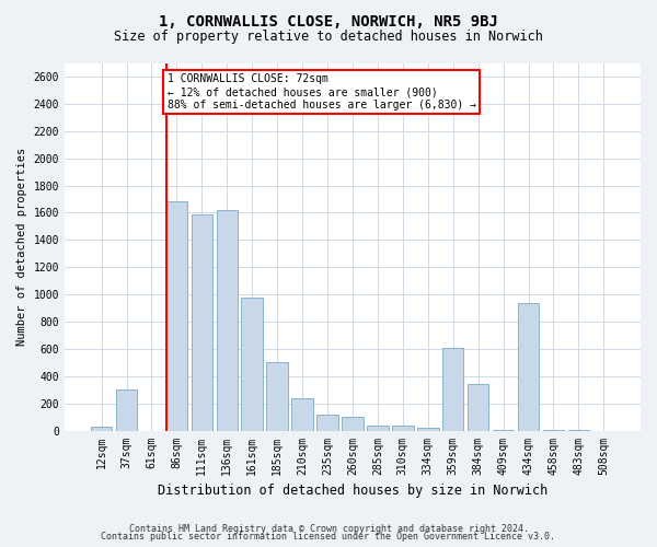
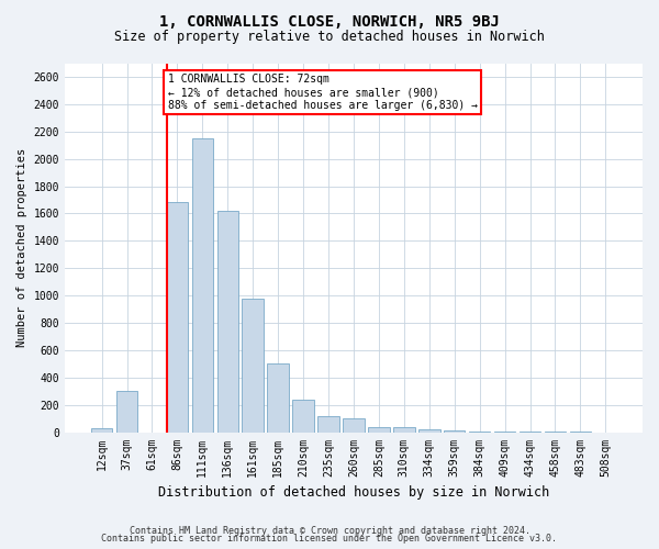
111sqm: 1590 -> 2150
359sqm: 610 -> 10
384sqm: 340 -> 0
434sqm: 940 -> 0
